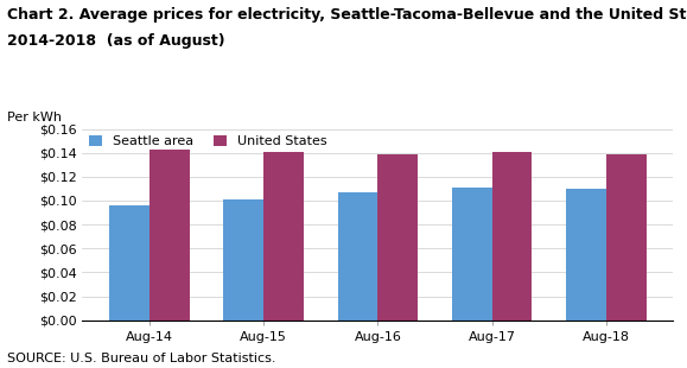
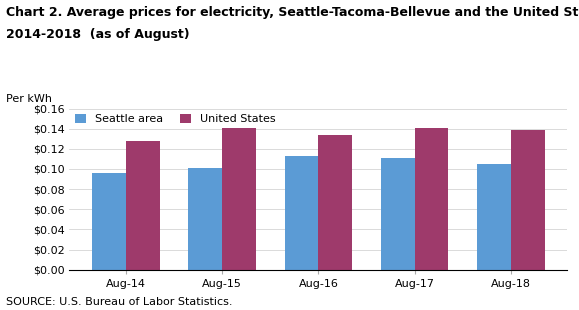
United States/Aug-14: $0.143 -> $0.128
Seattle area/Aug-16: $0.107 -> $0.113
United States/Aug-16: $0.139 -> $0.134
Seattle area/Aug-18: $0.110 -> $0.105
